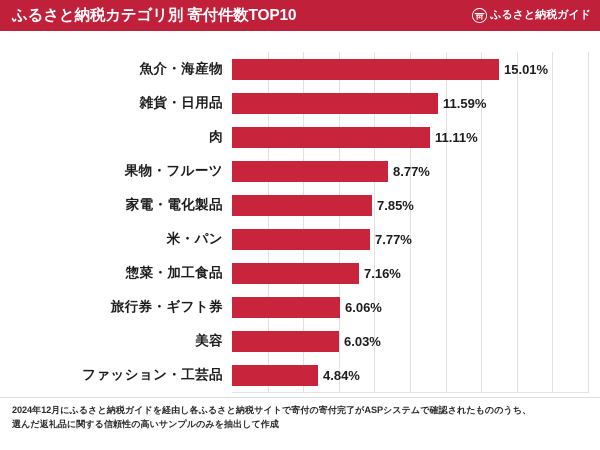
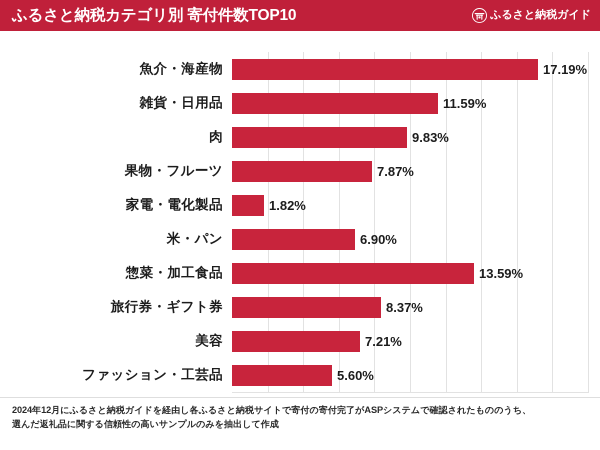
魚介・海産物: 15.01% -> 17.19%
肉: 11.11% -> 9.83%
果物・フルーツ: 8.77% -> 7.87%
家電・電化製品: 7.85% -> 1.82%
米・パン: 7.77% -> 6.90%
惣菜・加工食品: 7.16% -> 13.59%
旅行券・ギフト券: 6.06% -> 8.37%
美容: 6.03% -> 7.21%
ファッション・工芸品: 4.84% -> 5.60%
